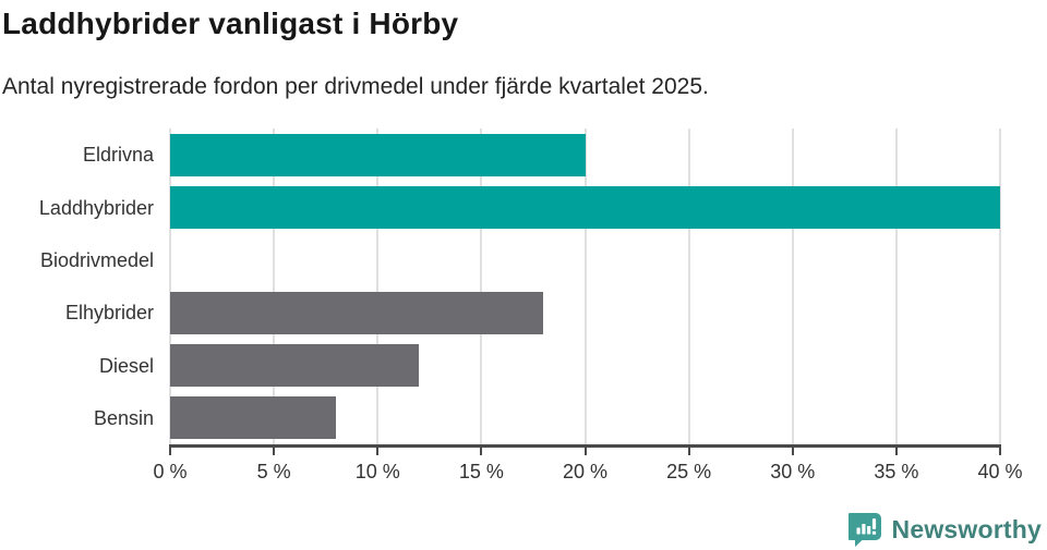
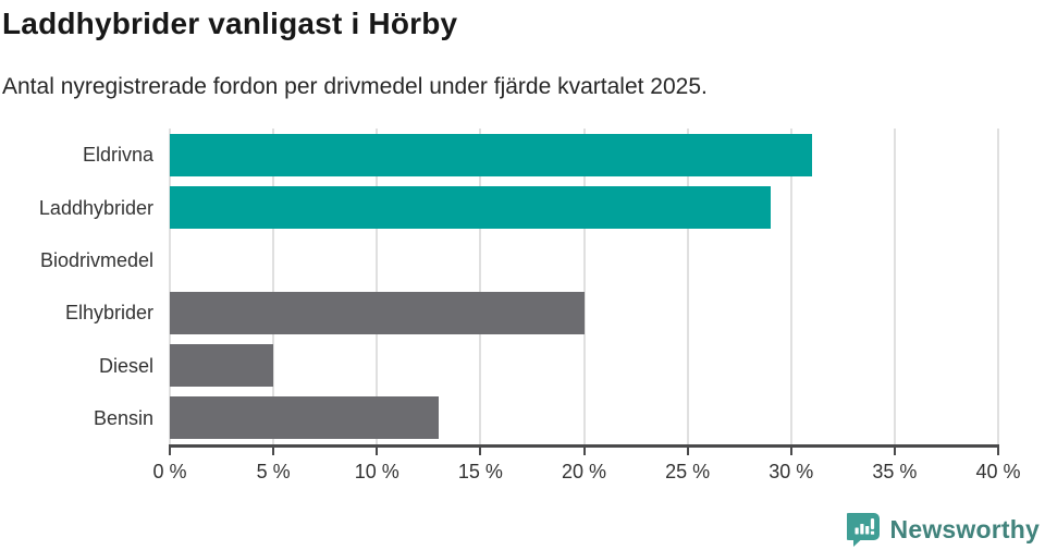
Eldrivna: 20% -> 31%
Laddhybrider: 40% -> 29%
Elhybrider: 18% -> 20%
Diesel: 12% -> 5%
Bensin: 8% -> 13%
